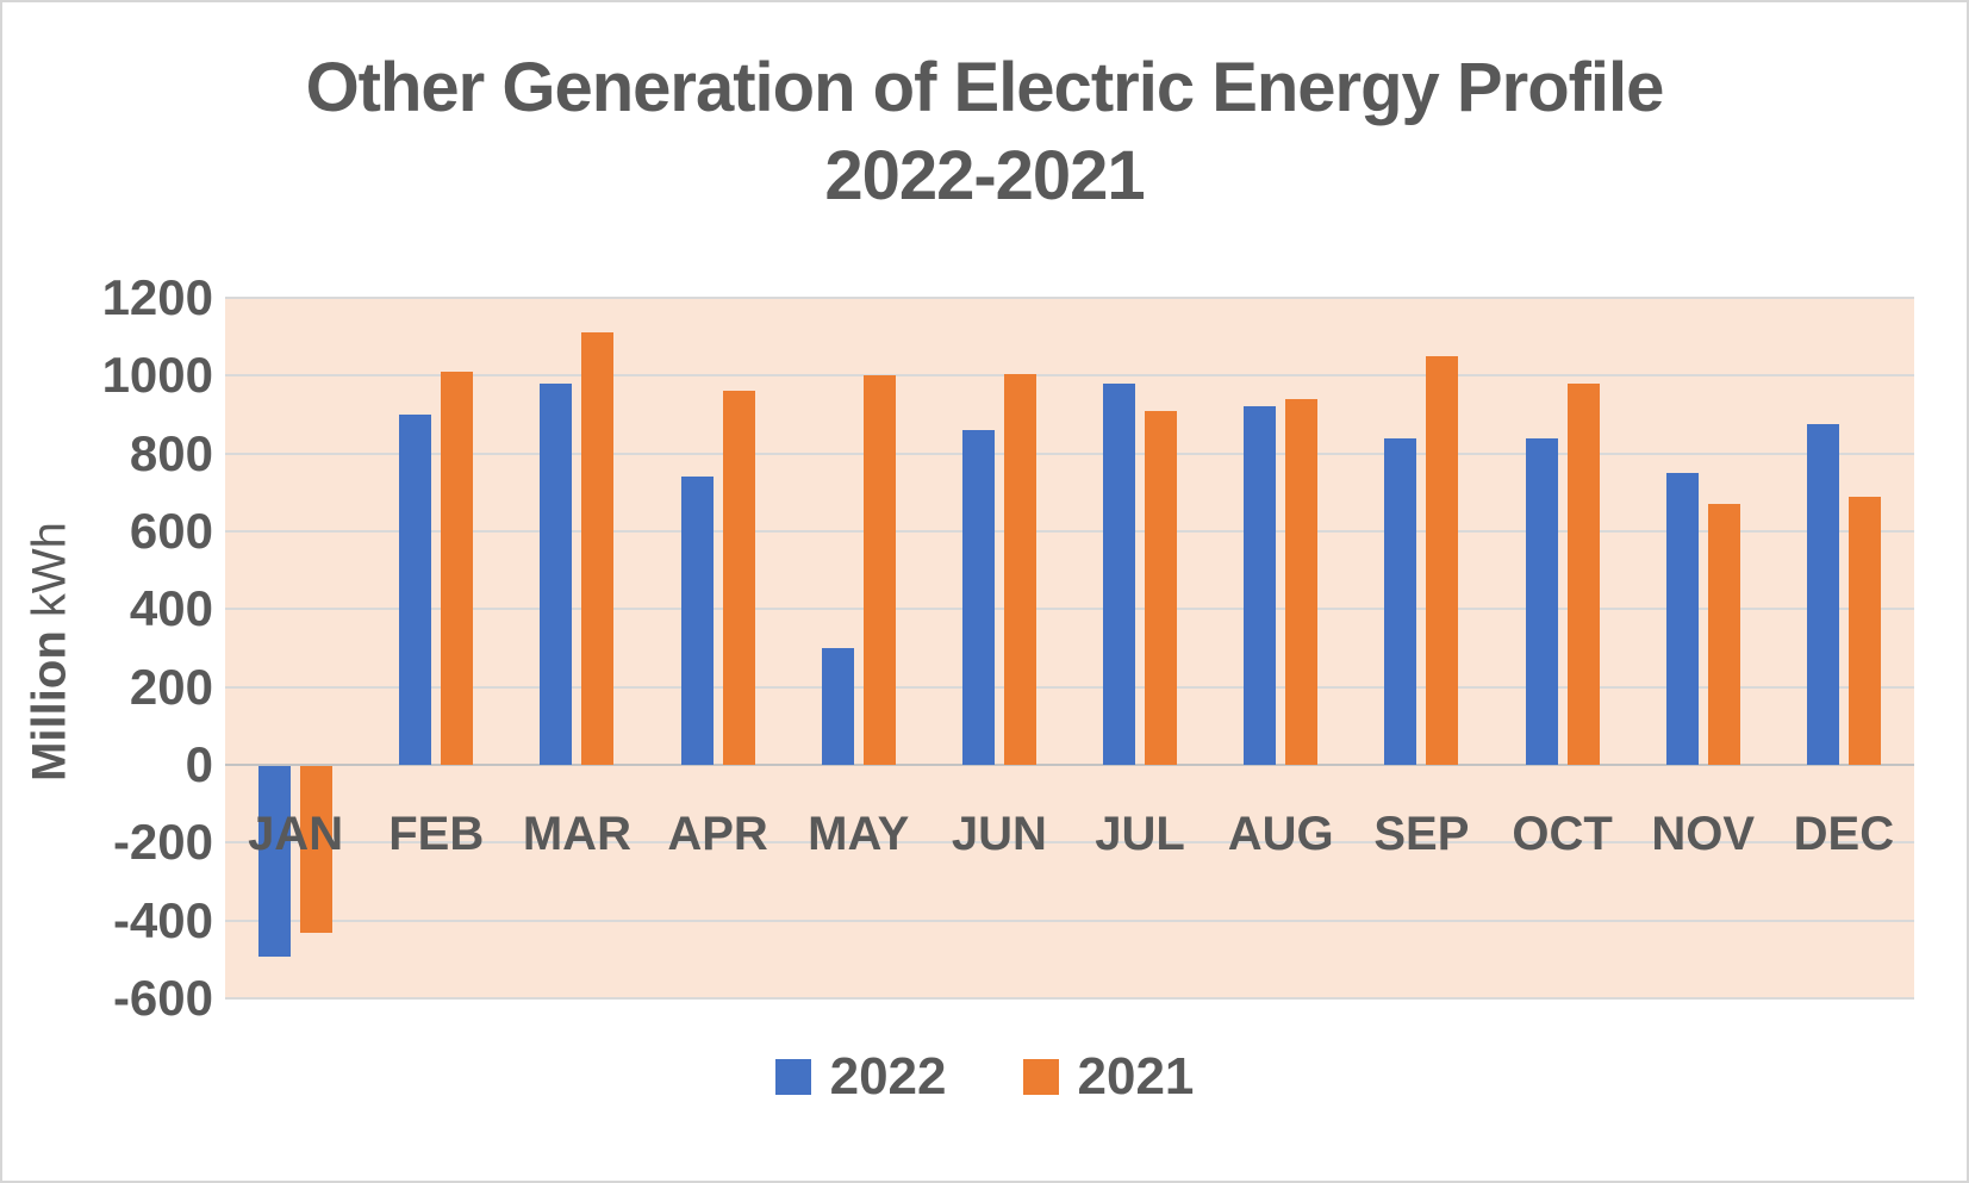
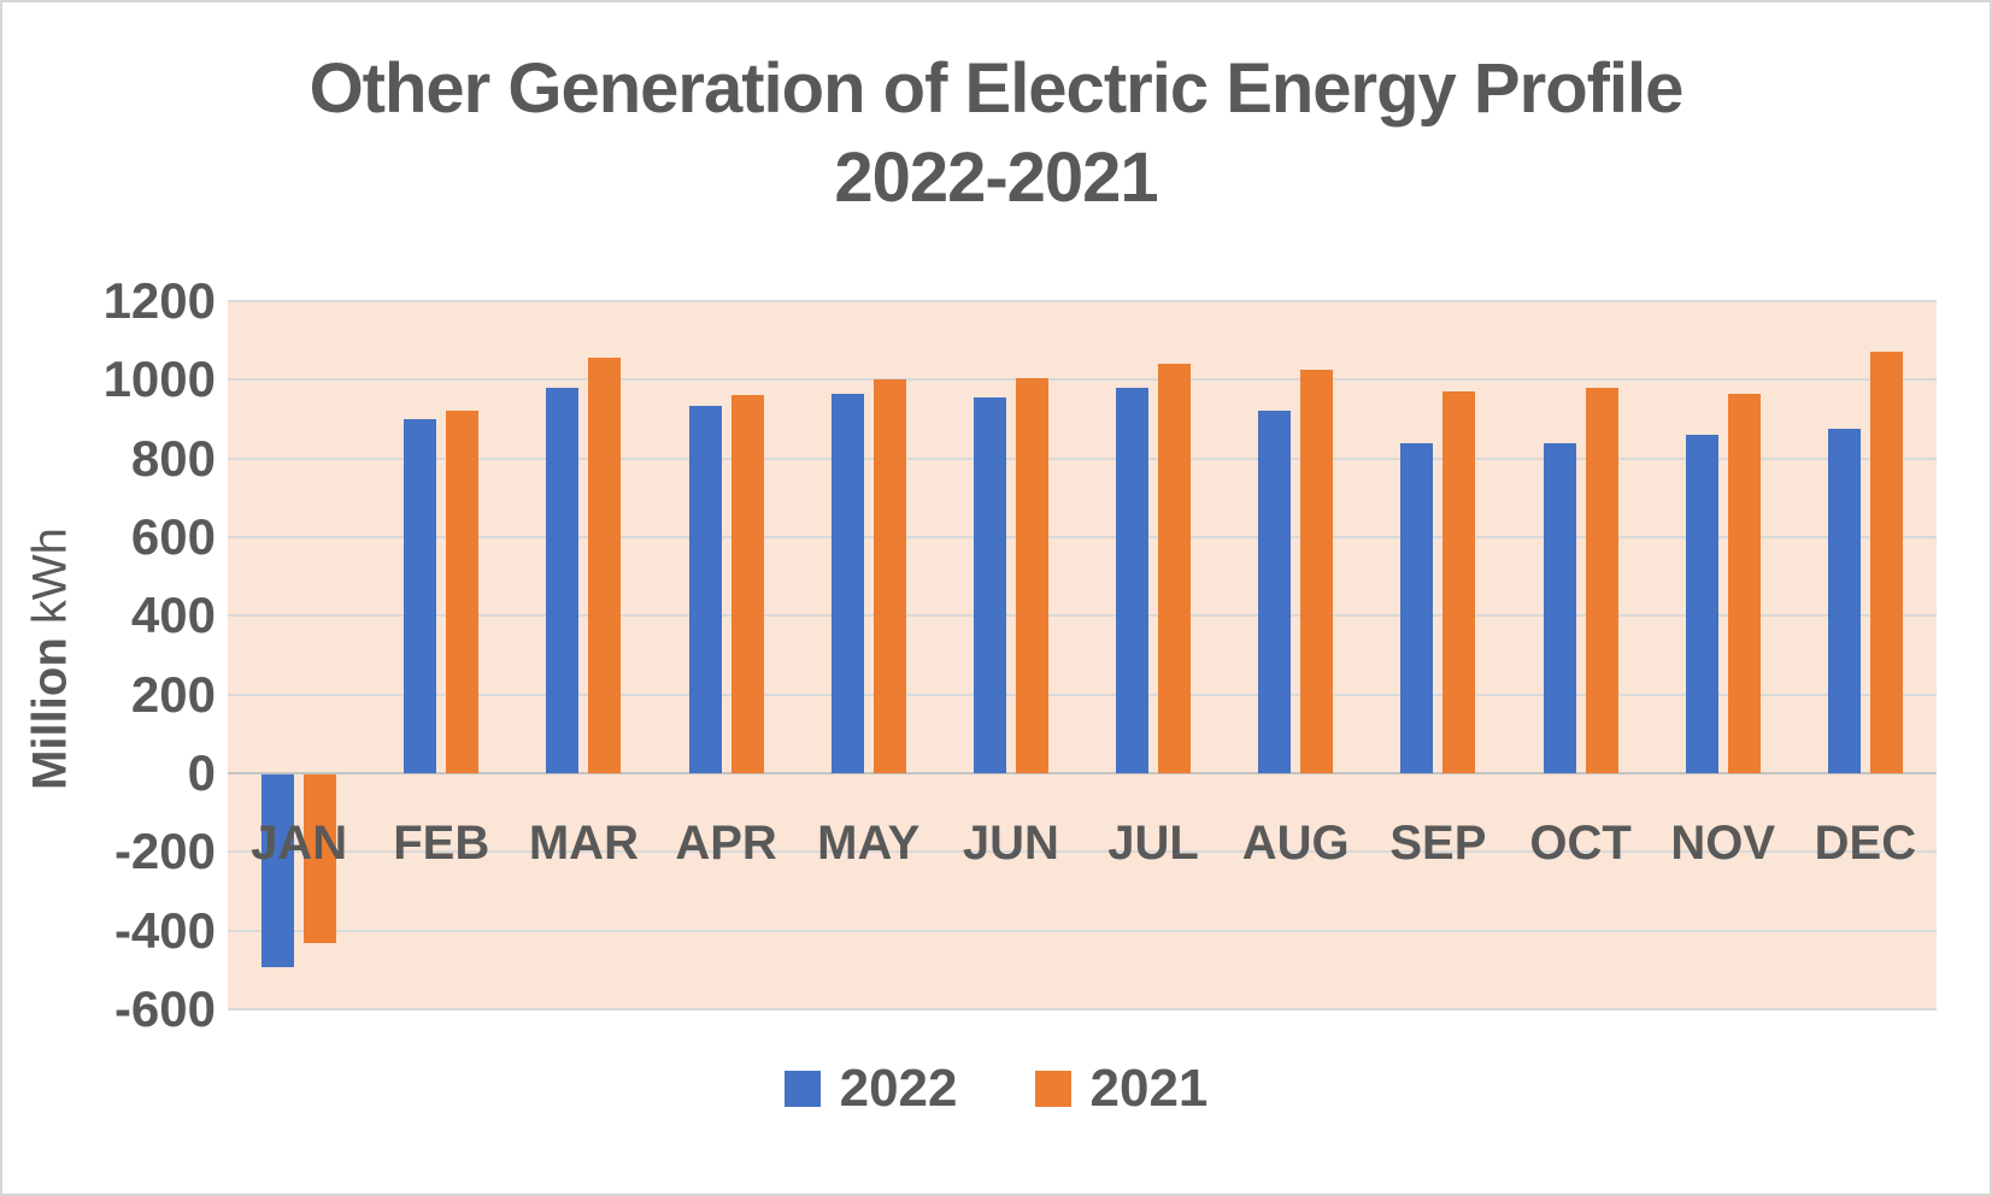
2021/FEB: 1010 -> 920
2021/MAR: 1110 -> 1060
2022/APR: 740 -> 940
2022/MAY: 300 -> 960
2022/JUN: 860 -> 960
2021/JUL: 910 -> 1040
2021/AUG: 940 -> 1020
2021/SEP: 1050 -> 970
2022/NOV: 750 -> 860
2021/NOV: 670 -> 960
2021/DEC: 690 -> 1070
